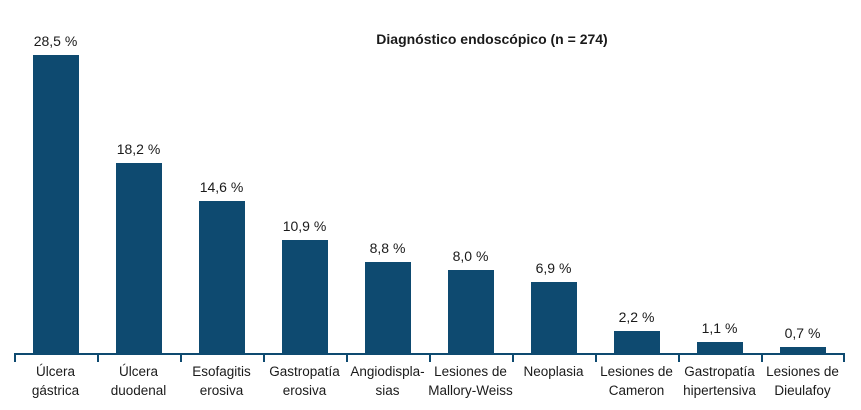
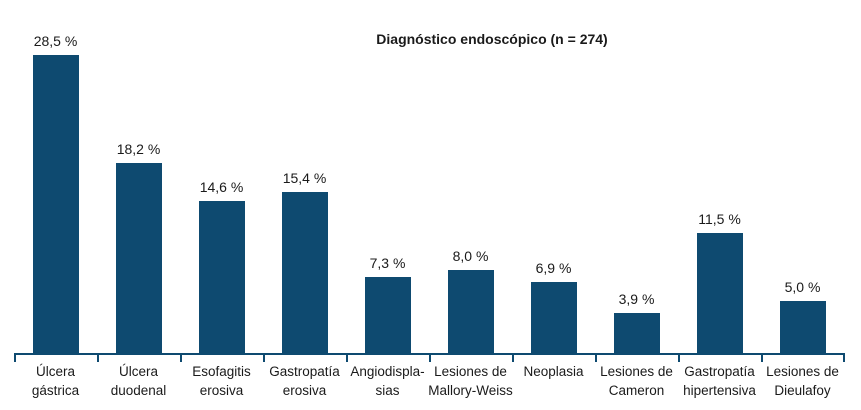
Gastropatía erosiva: 10,9 -> 15,4
Angiodispla-sias: 8,8 -> 7,3
Lesiones de Cameron: 2,2 -> 3,9
Gastropatía hipertensiva: 1,1 -> 11,5
Lesiones de Dieulafoy: 0,7 -> 5,0
